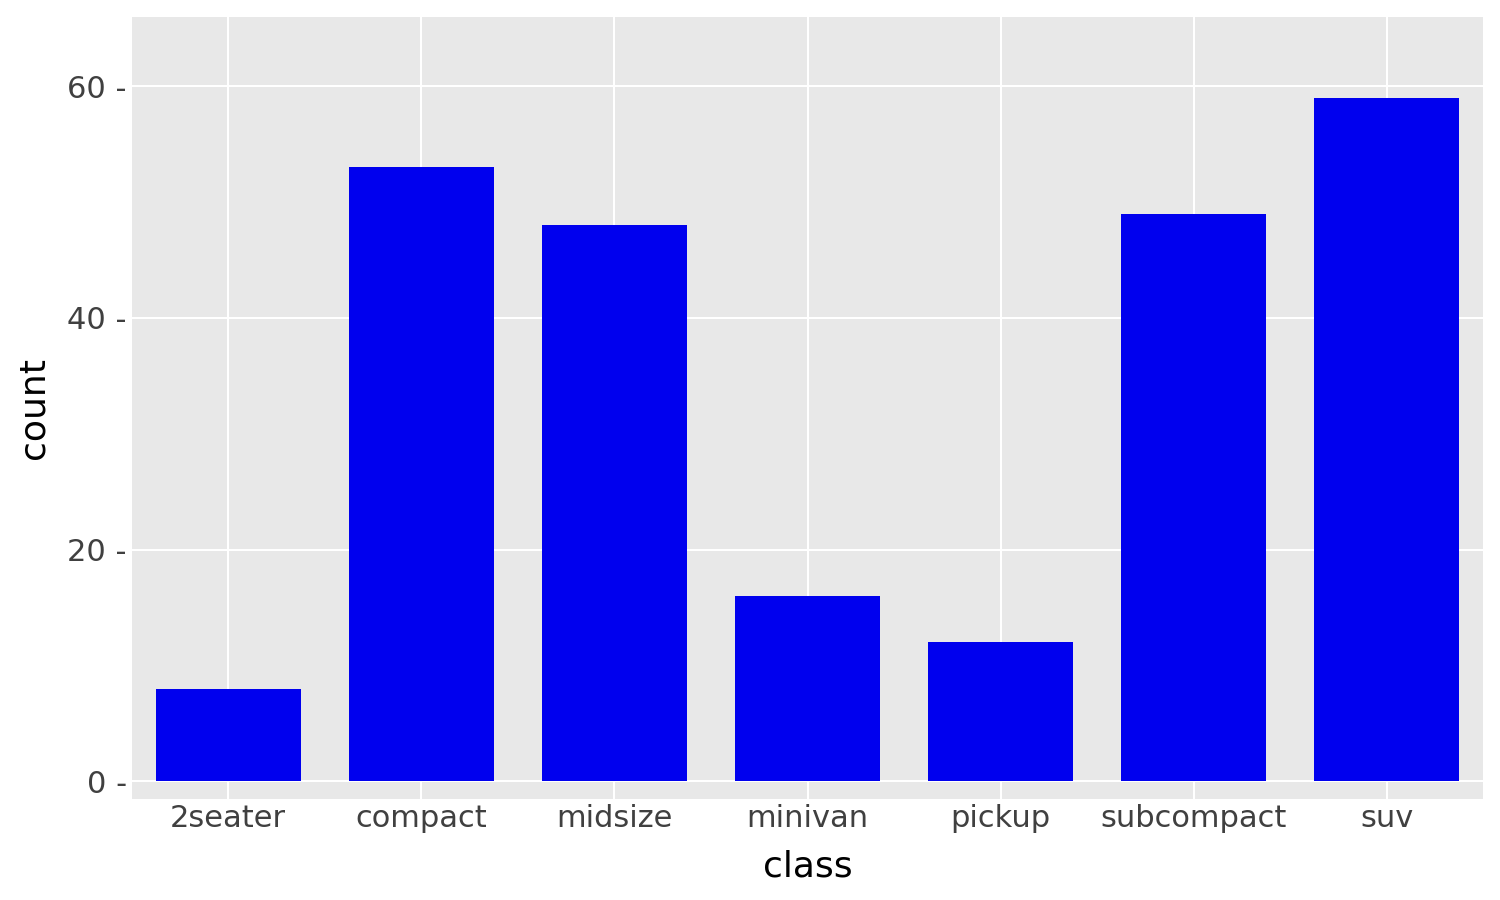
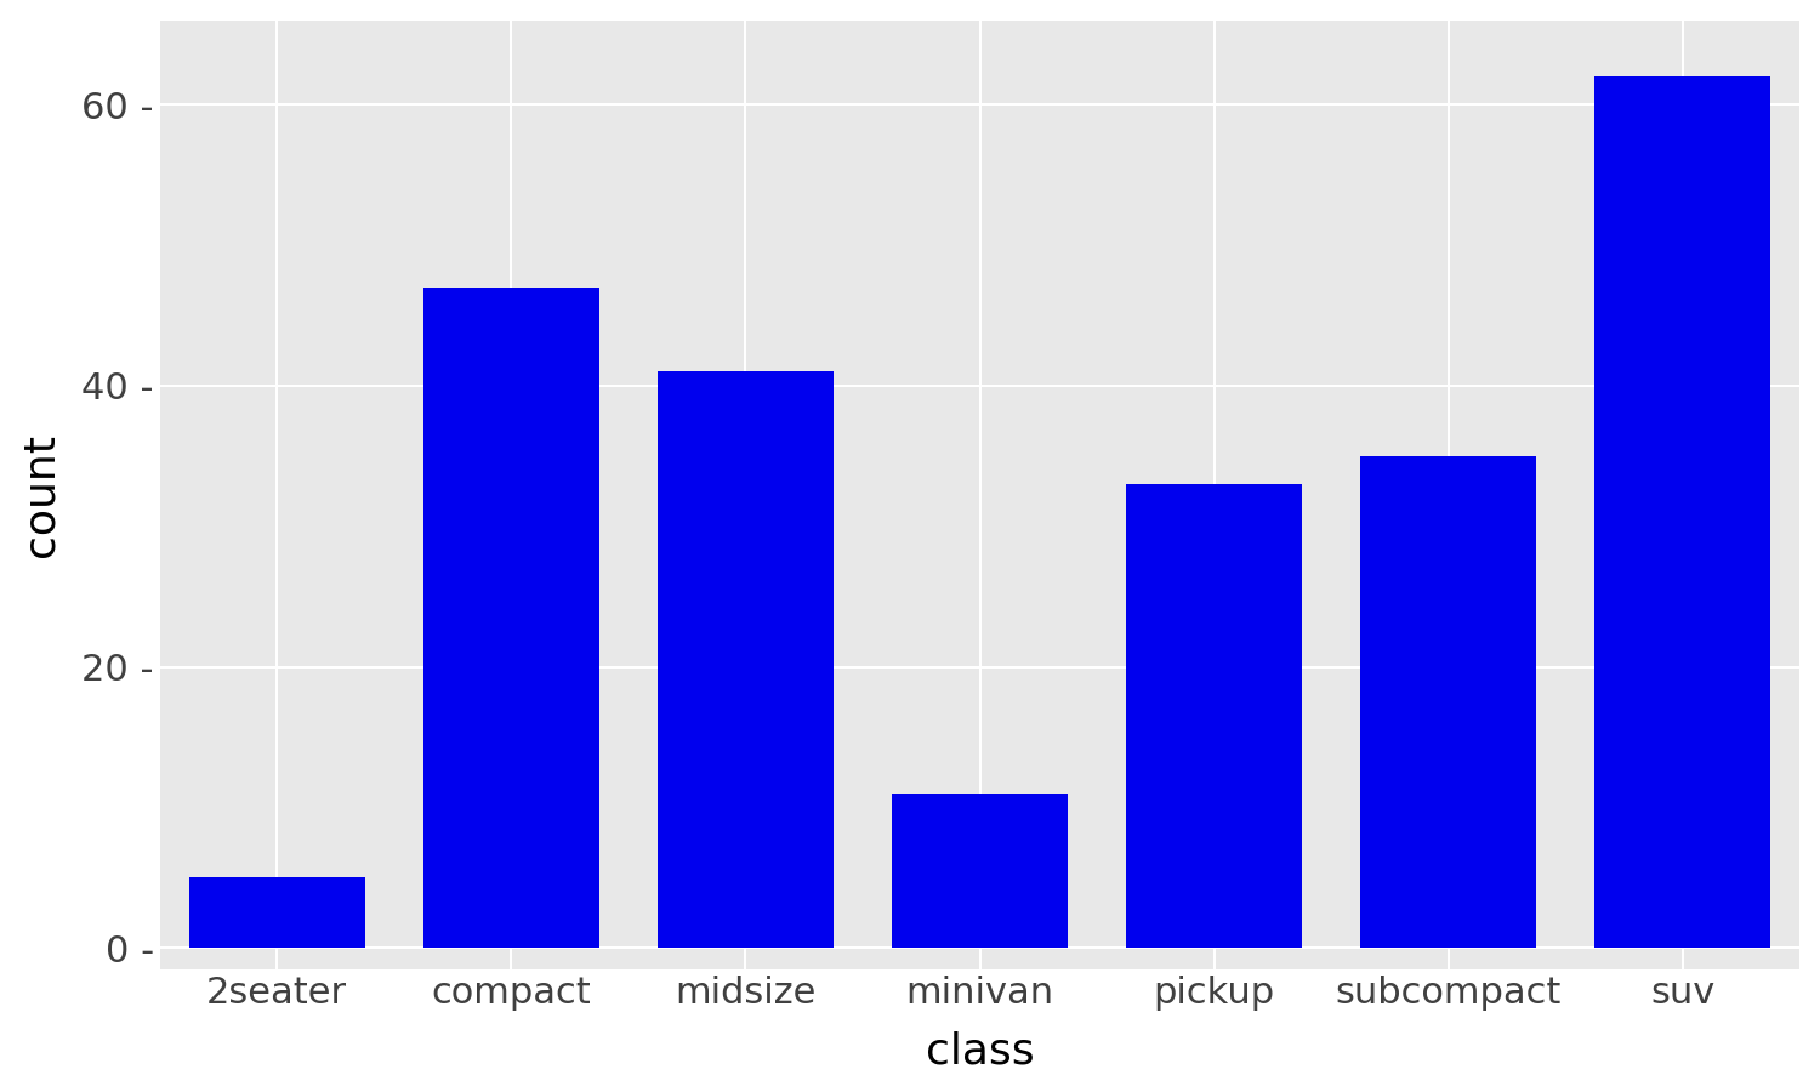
2seater: 8 - -> 5 -
compact: 53 - -> 47 -
midsize: 48 - -> 41 -
minivan: 16 - -> 11 -
pickup: 12 - -> 33 -
subcompact: 49 - -> 35 -
suv: 59 - -> 62 -
